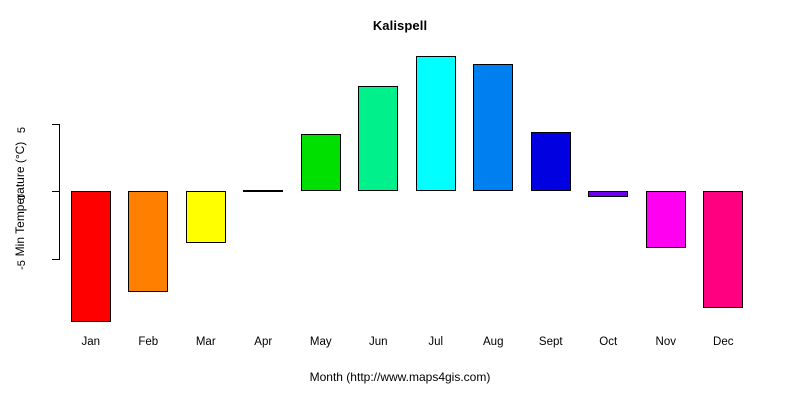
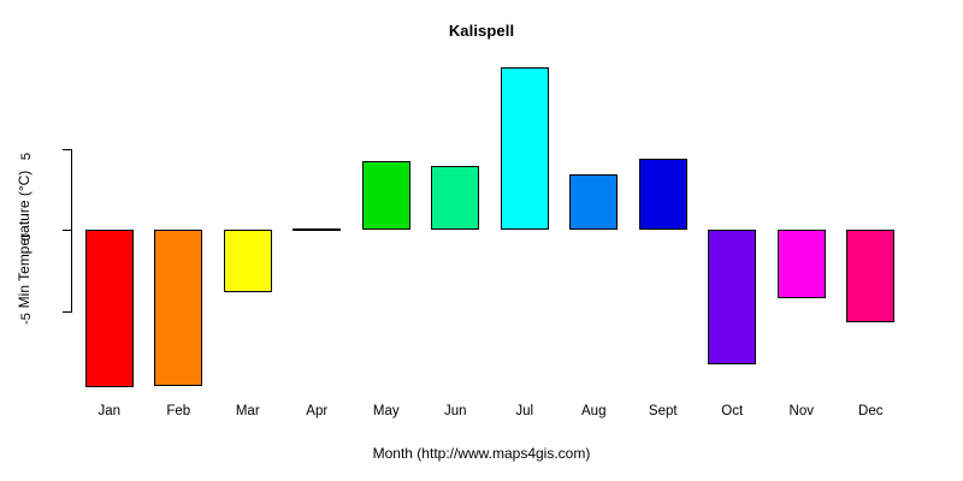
Feb: -7.5 -> -9.6
Jun: 7.8 -> 3.9
Aug: 9.4 -> 3.4
Oct: -0.5 -> -8.3
Dec: -8.7 -> -5.7
